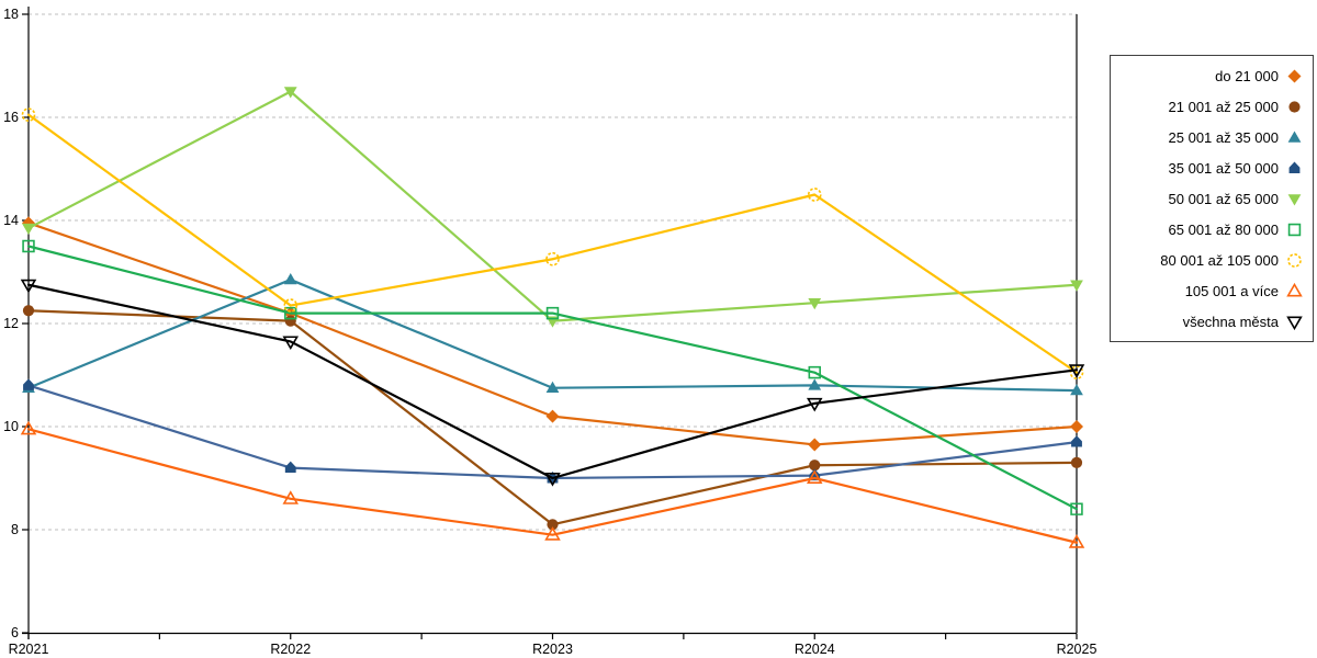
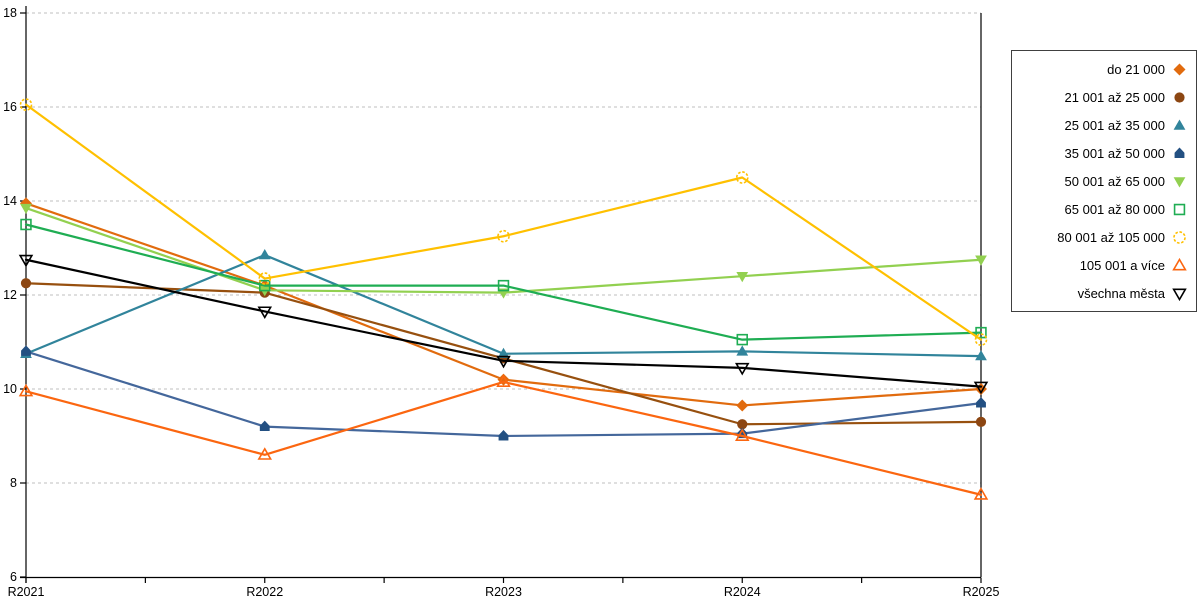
50 001 až 65 000/R2022: 16.5 -> 12.1
21 001 až 25 000/R2023: 8.1 -> 10.7
105 001 a více/R2023: 7.9 -> 10.2
všechna města/R2023: 9.0 -> 10.6
65 001 až 80 000/R2025: 8.4 -> 11.2
všechna města/R2025: 11.1 -> 10.1
